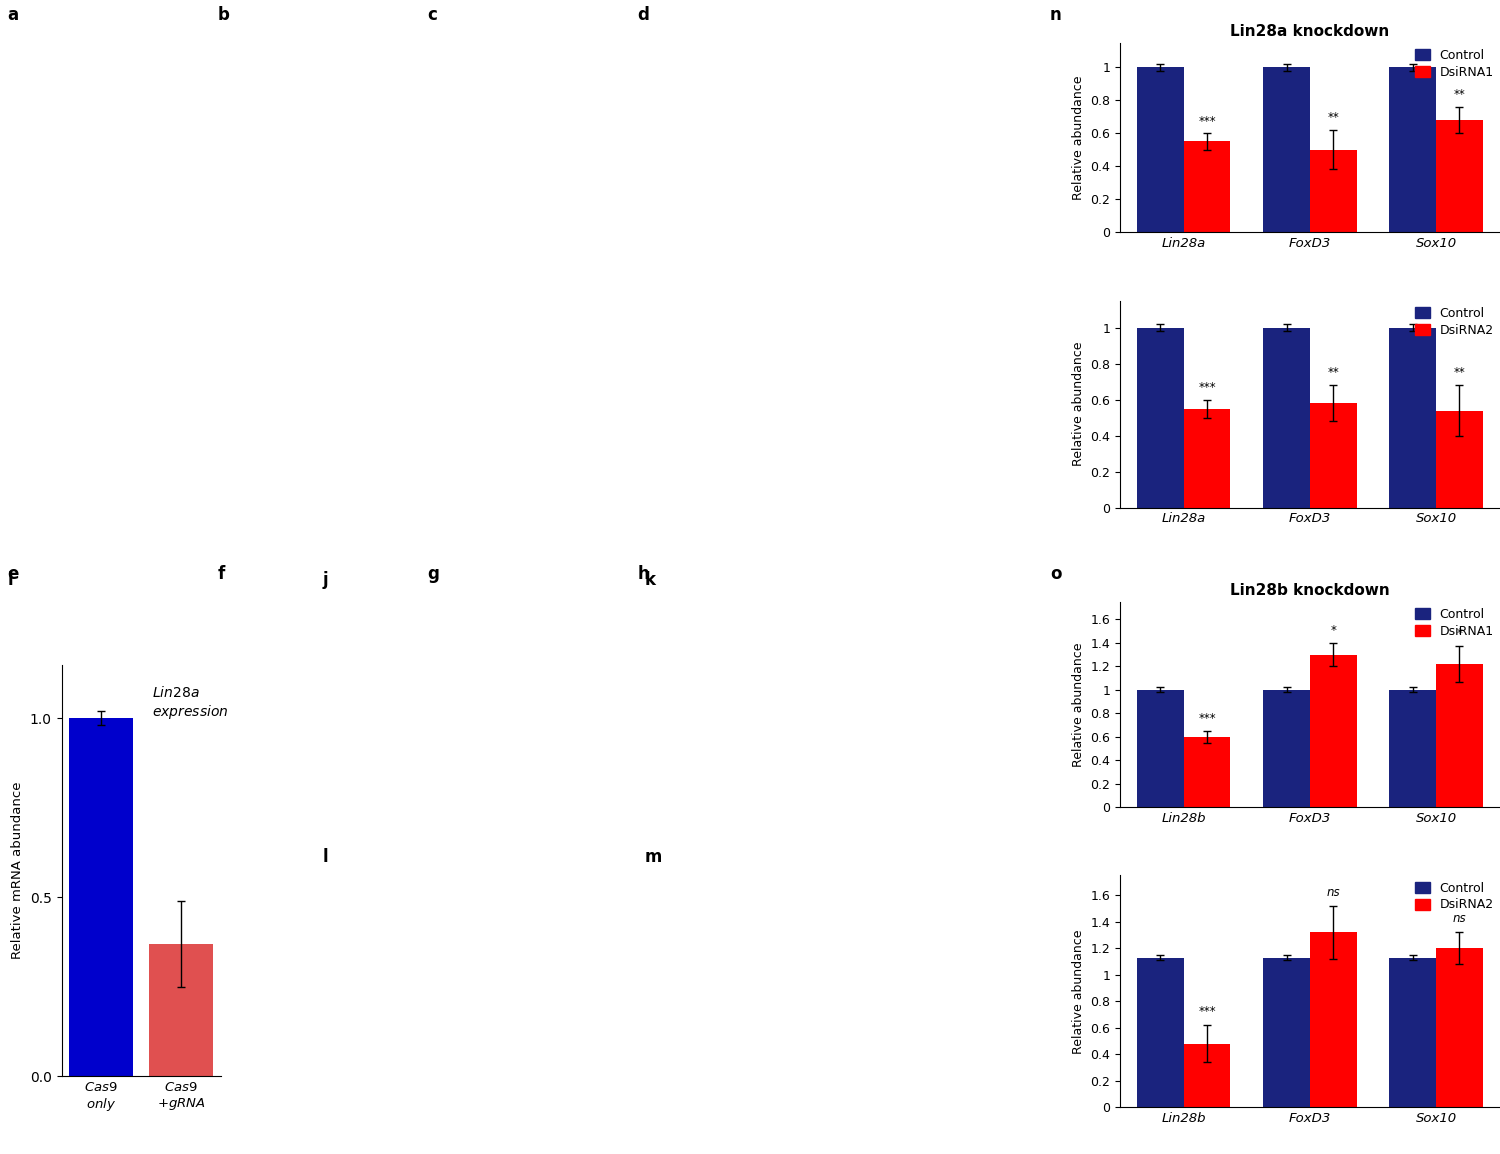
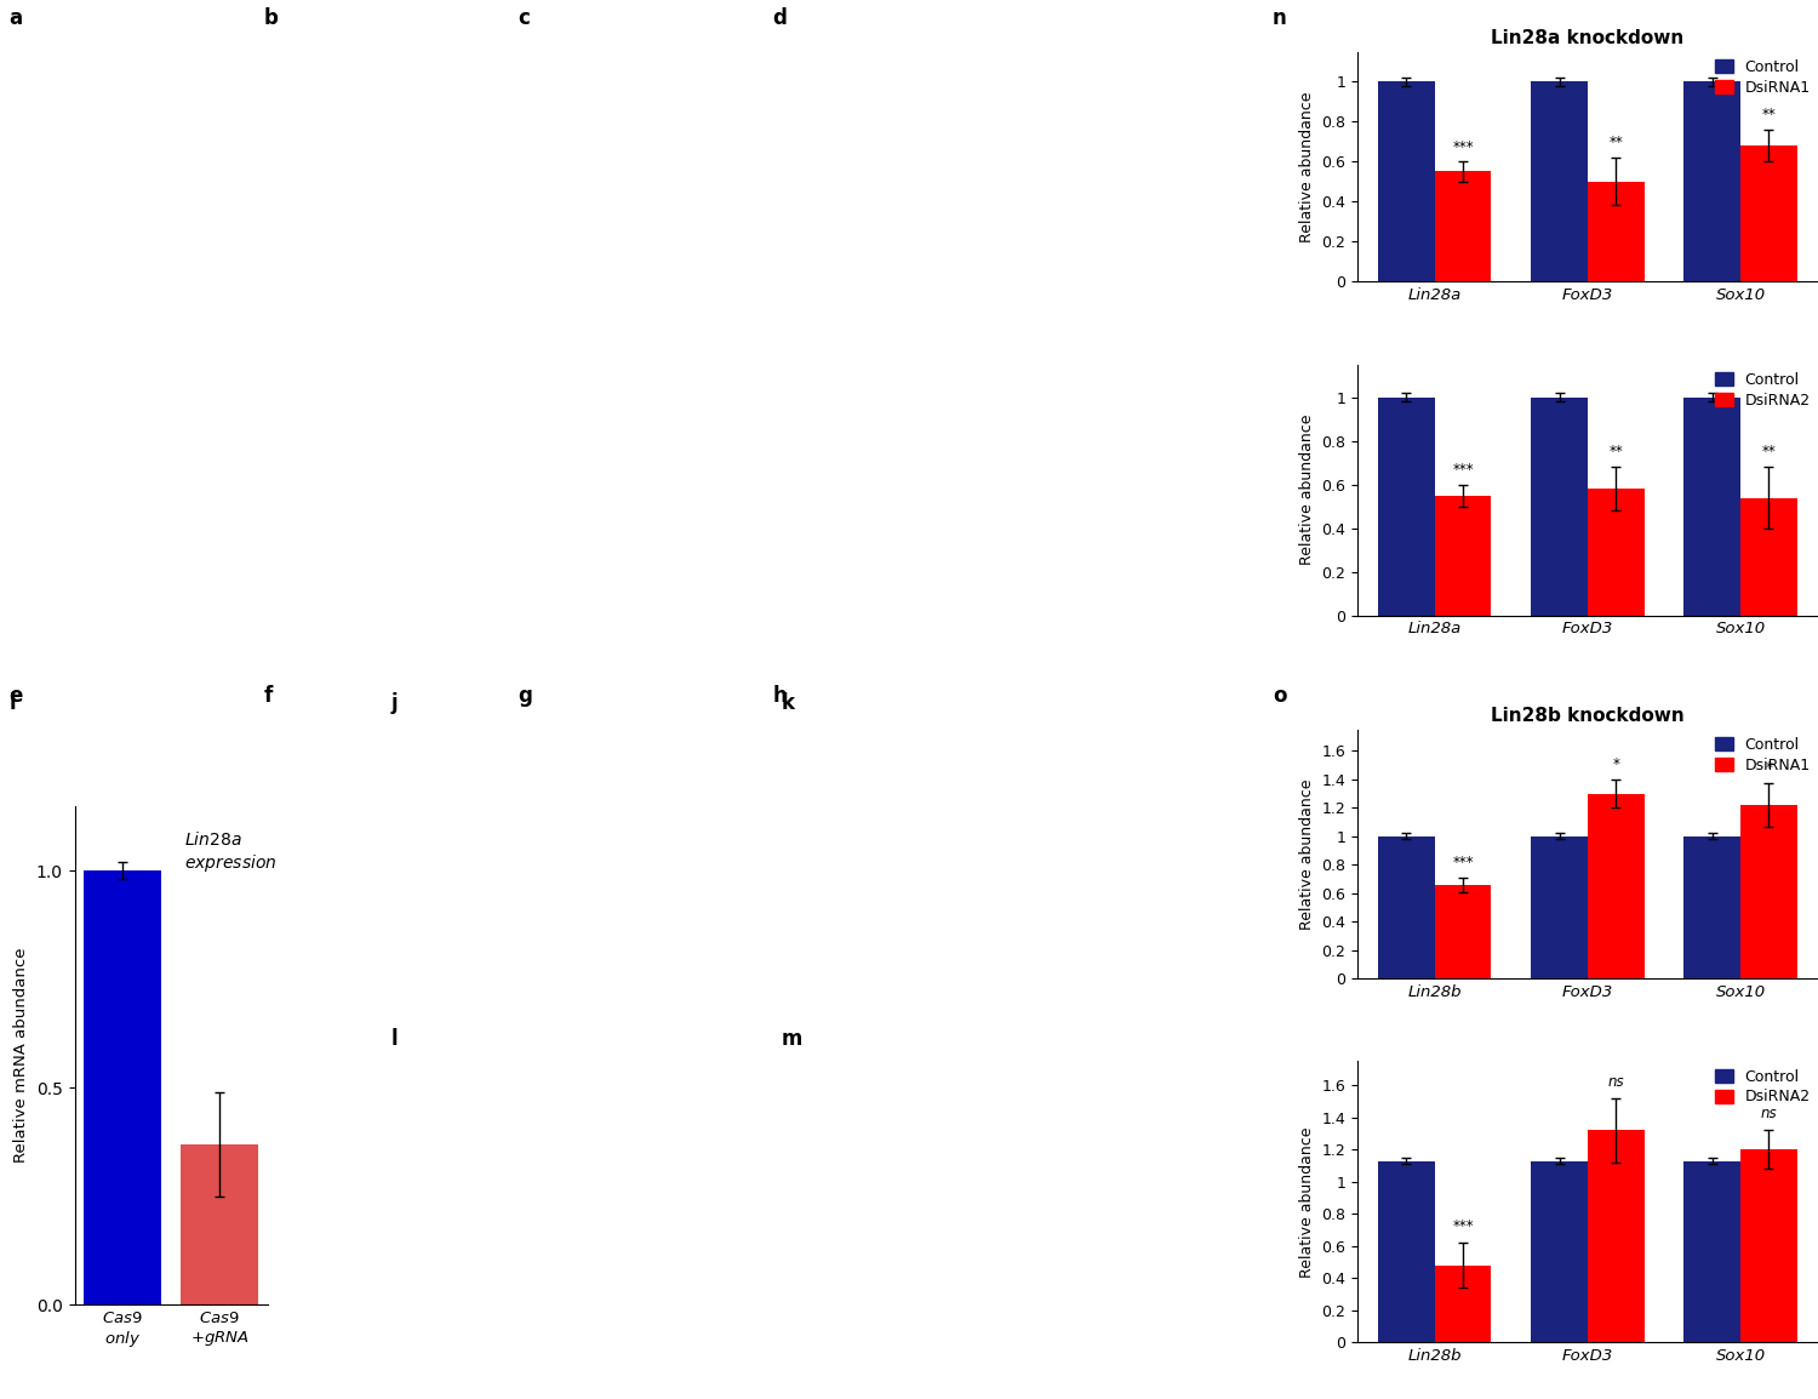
Lin28b knockdown/DsiRNA1/Lin28b: 0.60 -> 0.66
